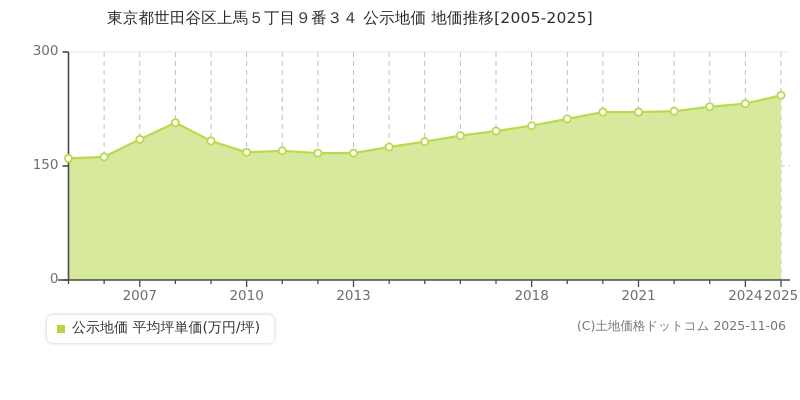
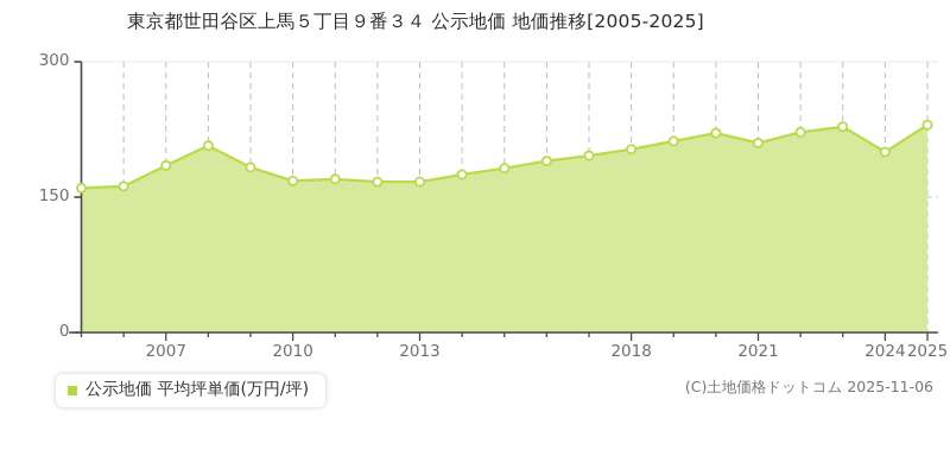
2021: 220 -> 210
2024: 230 -> 200
2025: 240 -> 230
